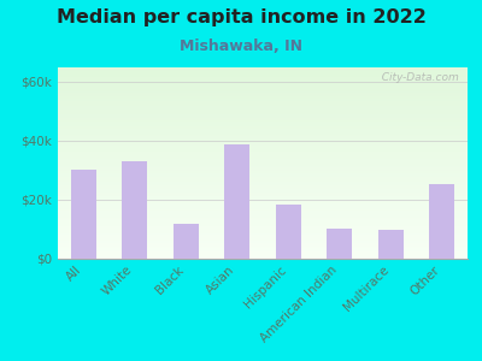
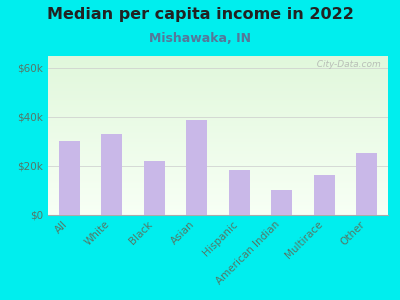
Black: $11.5k -> $22.0k
Multirace: $9.5k -> $16.0k
